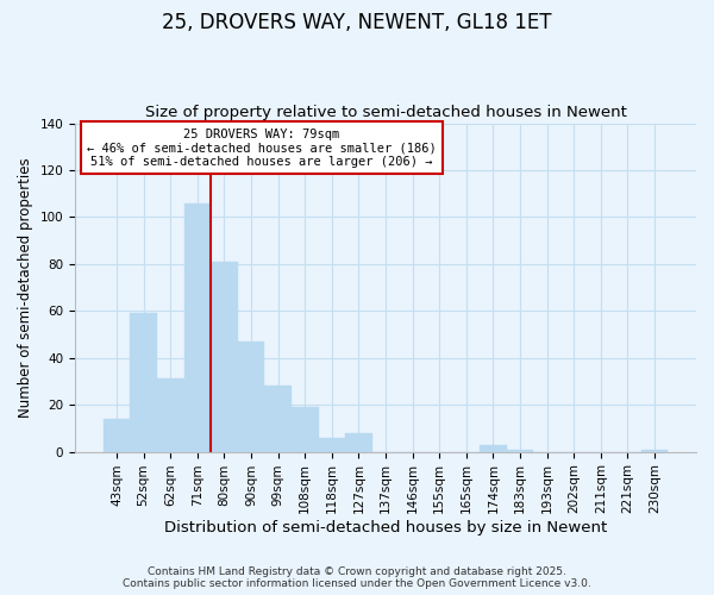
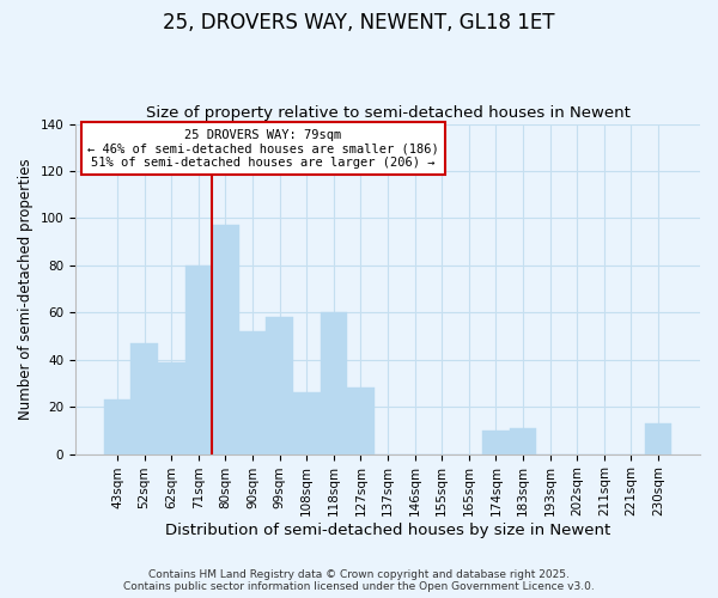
43sqm: 14 -> 23
52sqm: 59 -> 47
62sqm: 31 -> 39
71sqm: 106 -> 80
80sqm: 81 -> 97
90sqm: 47 -> 52
99sqm: 28 -> 58
108sqm: 19 -> 26
118sqm: 6 -> 60
127sqm: 8 -> 28
174sqm: 3 -> 10
183sqm: 1 -> 11
230sqm: 1 -> 13
